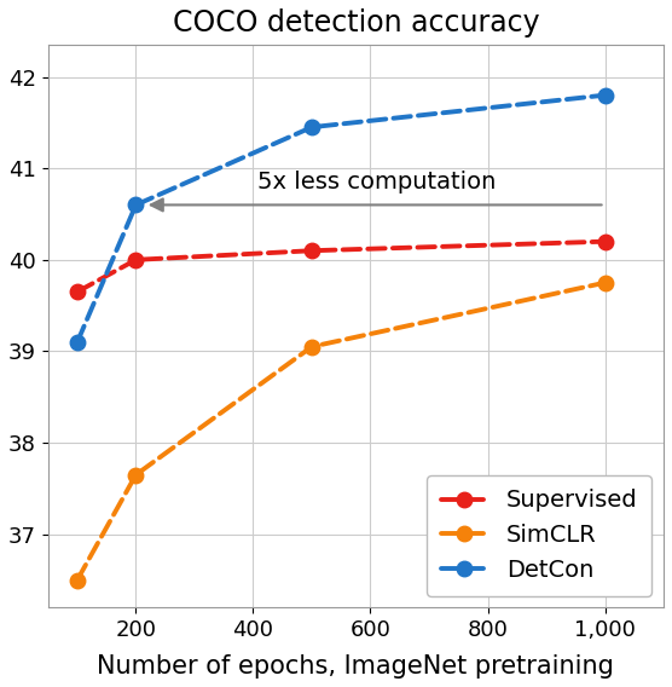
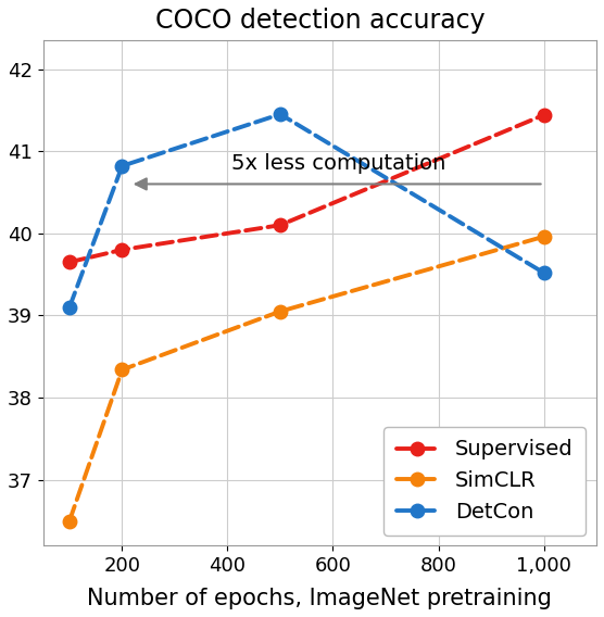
Supervised/200: 40.00 -> 39.80
SimCLR/200: 37.65 -> 38.34
DetCon/200: 40.60 -> 40.82
Supervised/1,000: 40.20 -> 41.44
SimCLR/1,000: 39.75 -> 39.96
DetCon/1,000: 41.80 -> 39.52
